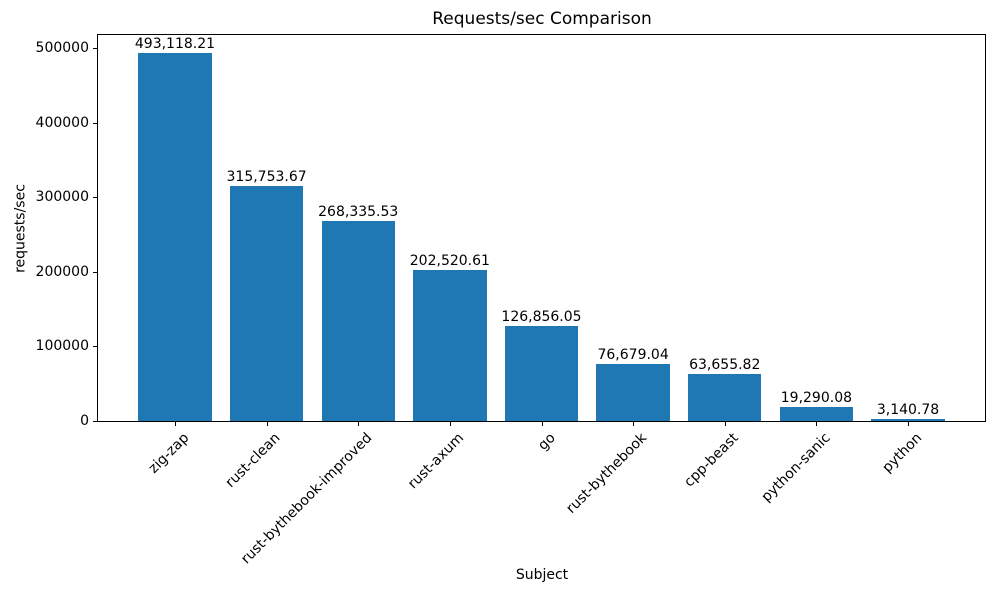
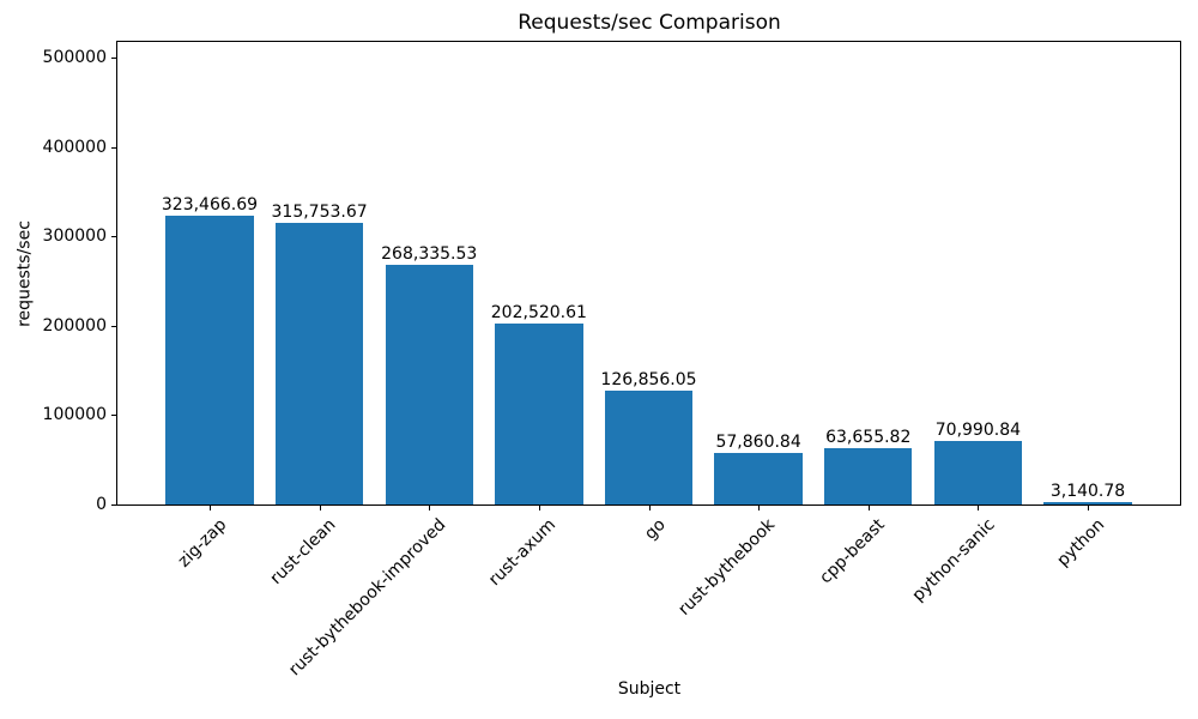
zig-zap: 493,118.21 -> 323,466.69
rust-bythebook: 76,679.04 -> 57,860.84
python-sanic: 19,290.08 -> 70,990.84
